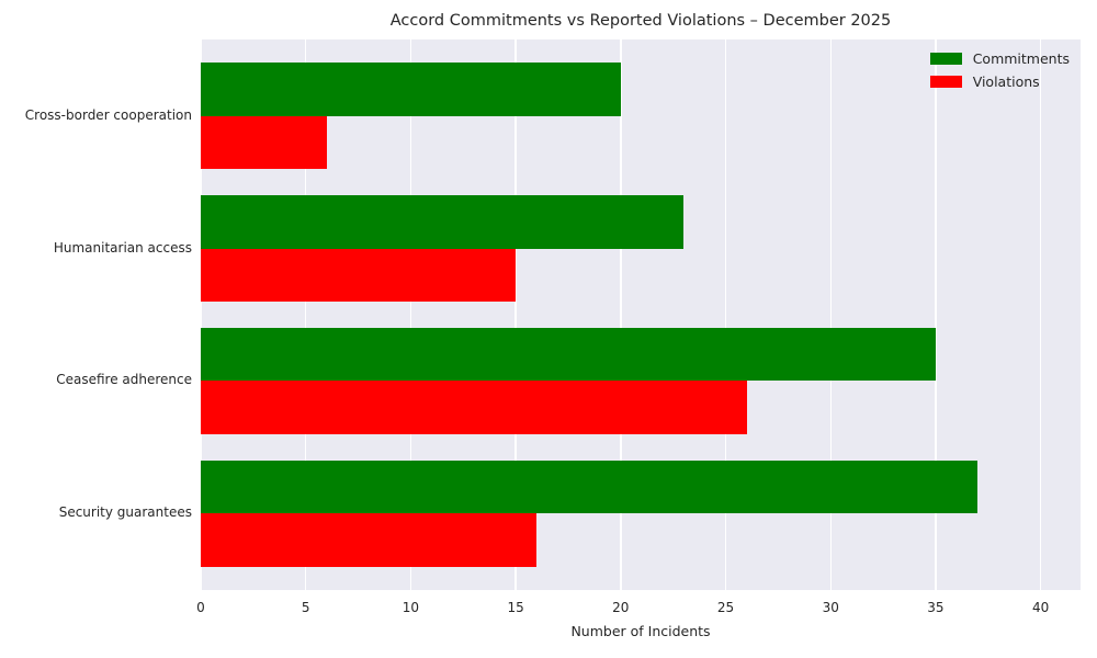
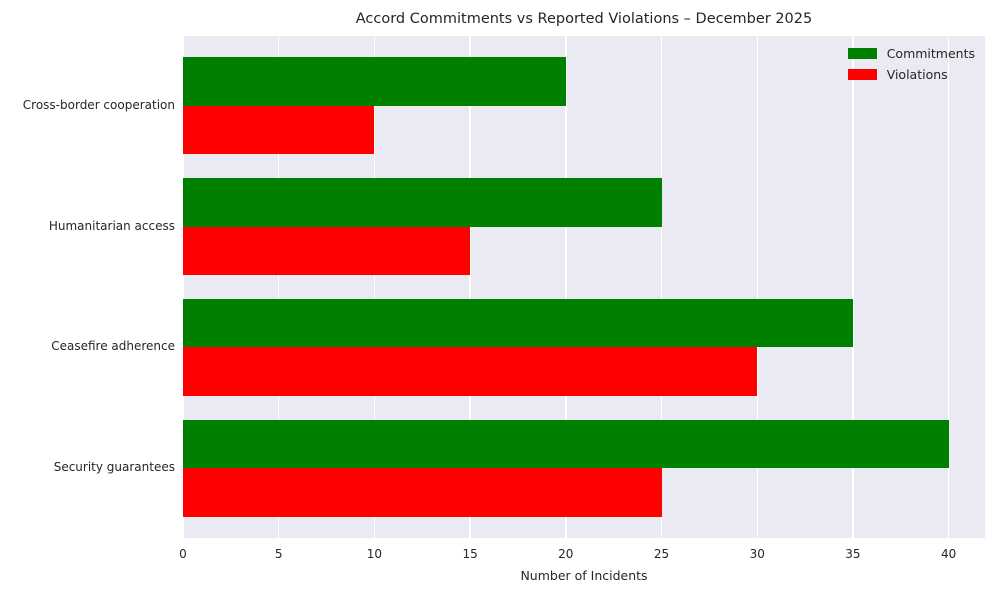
Violations/Cross-border cooperation: 6 -> 10
Commitments/Humanitarian access: 23 -> 25
Violations/Ceasefire adherence: 26 -> 30
Commitments/Security guarantees: 37 -> 40
Violations/Security guarantees: 16 -> 25
